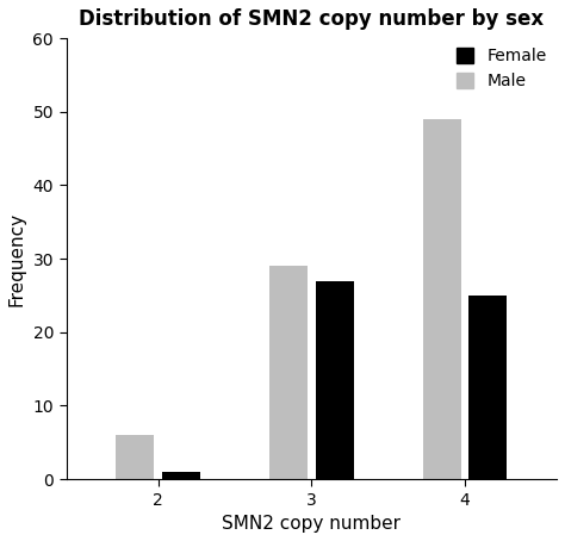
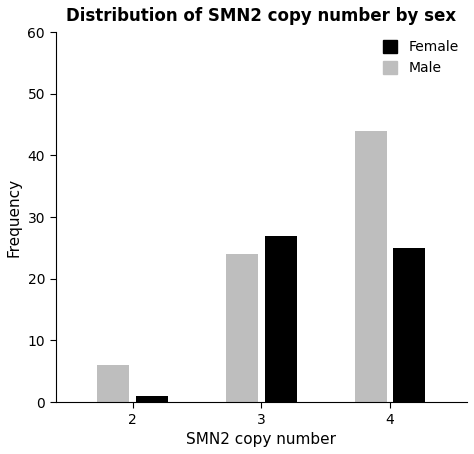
Male/3: 29 -> 24
Male/4: 49 -> 44
